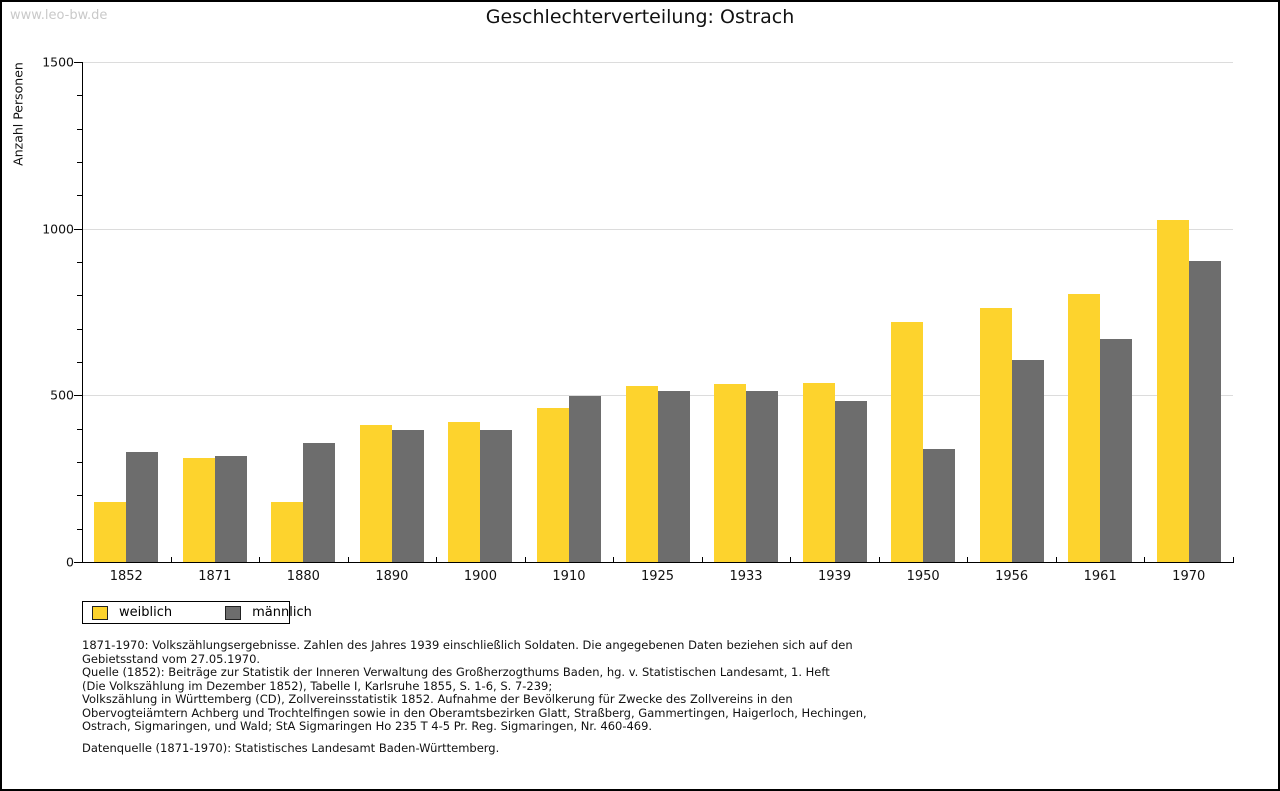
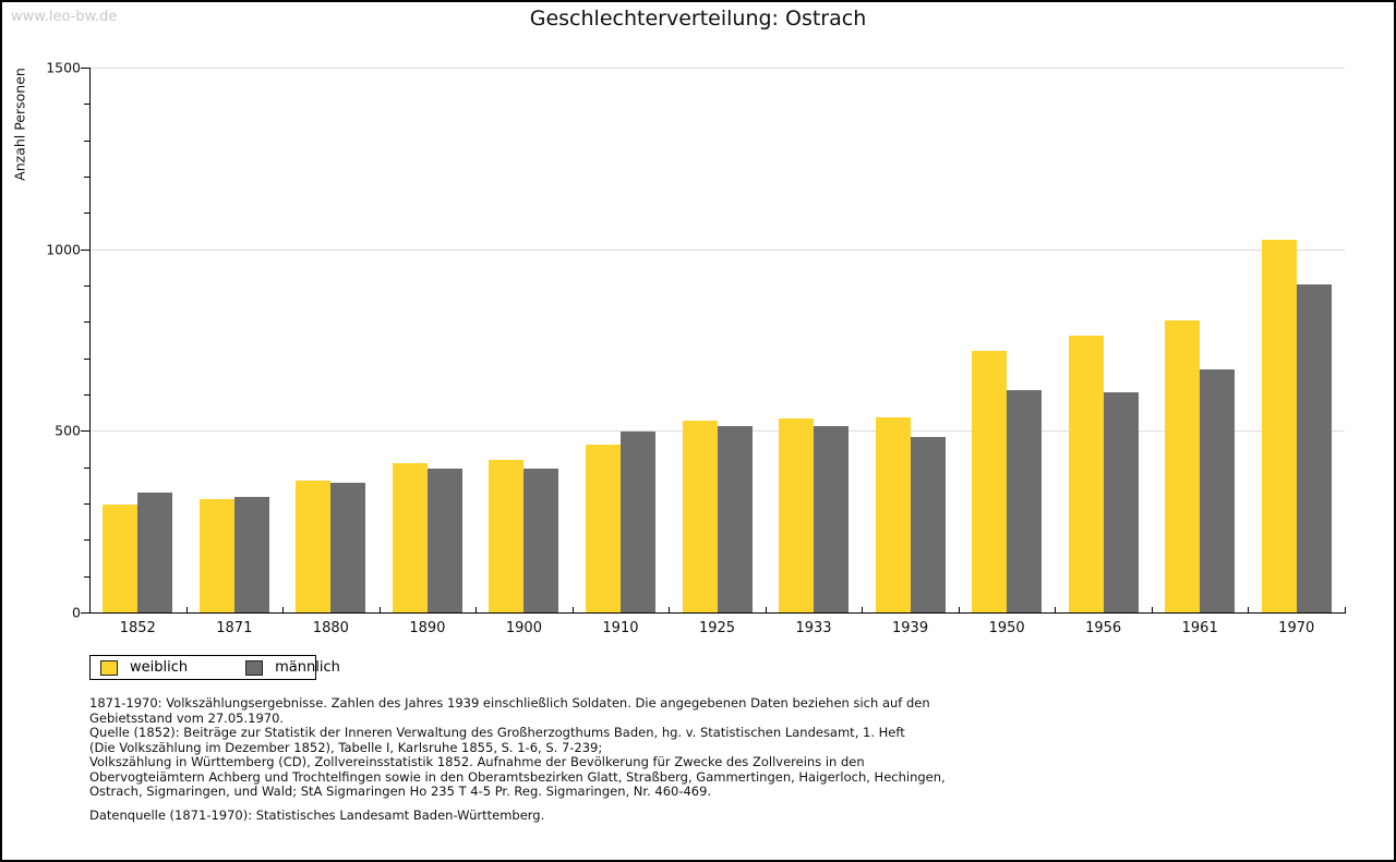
weiblich/1852: 180 -> 300
weiblich/1880: 180 -> 360
männlich/1950: 340 -> 610
